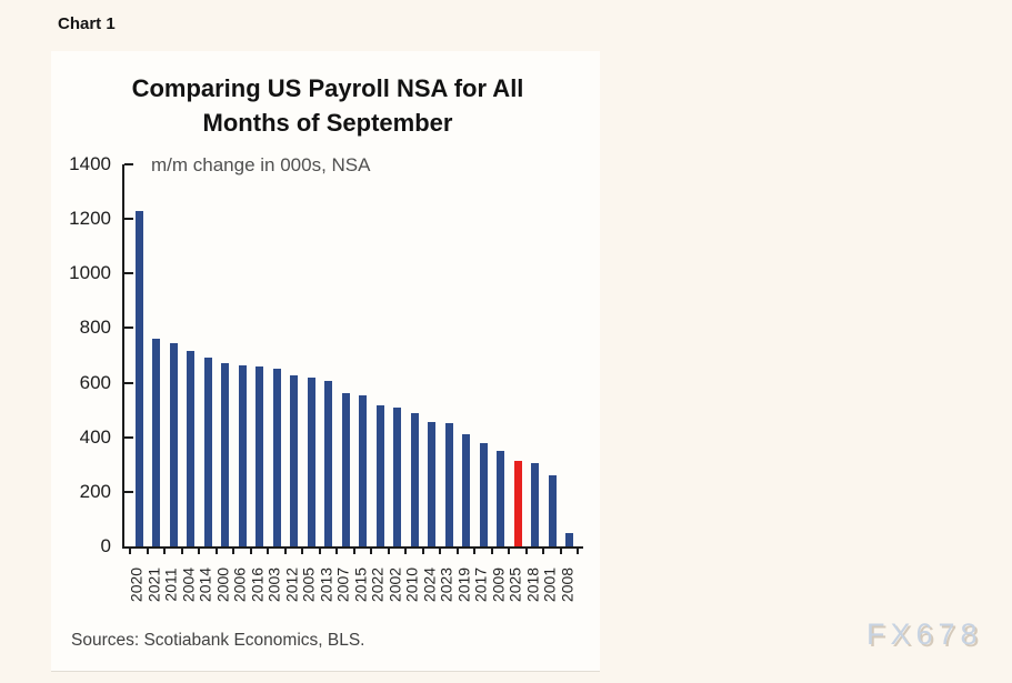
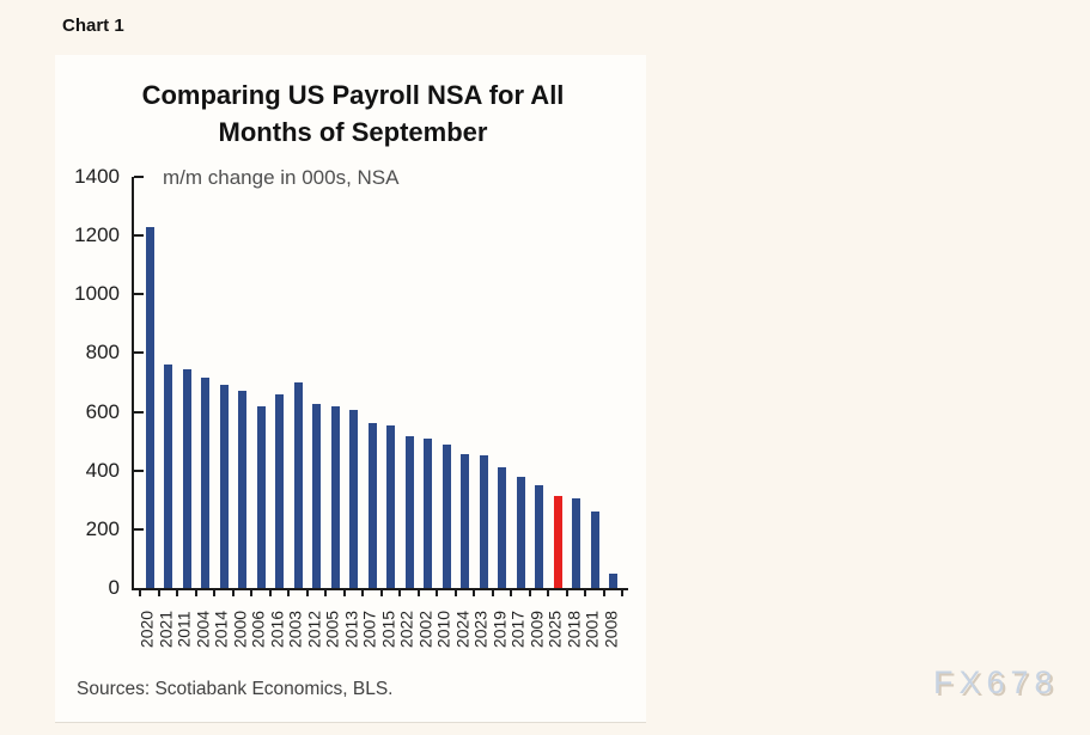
2006: 660 -> 620
2003: 650 -> 700
